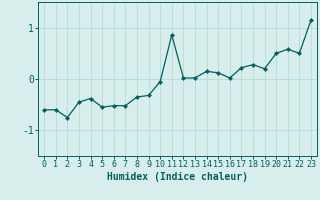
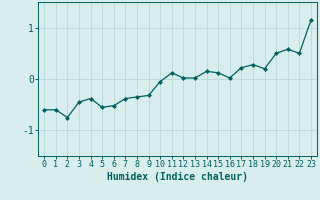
7: -0.52 -> -0.38
11: 0.86 -> 0.12
